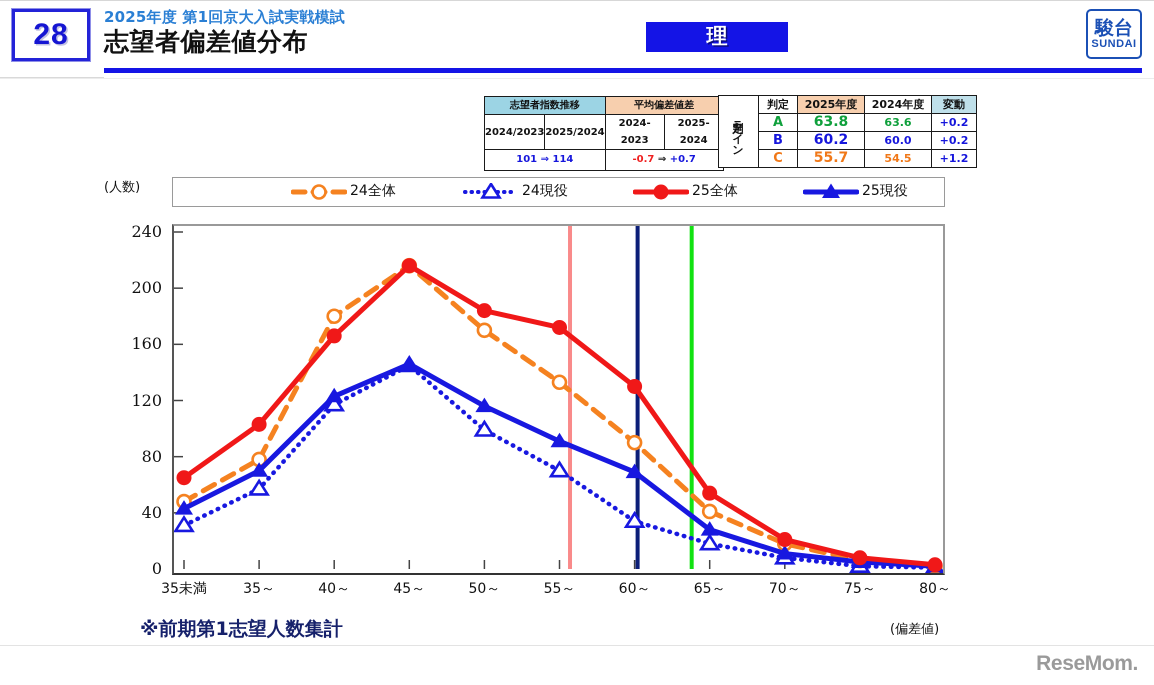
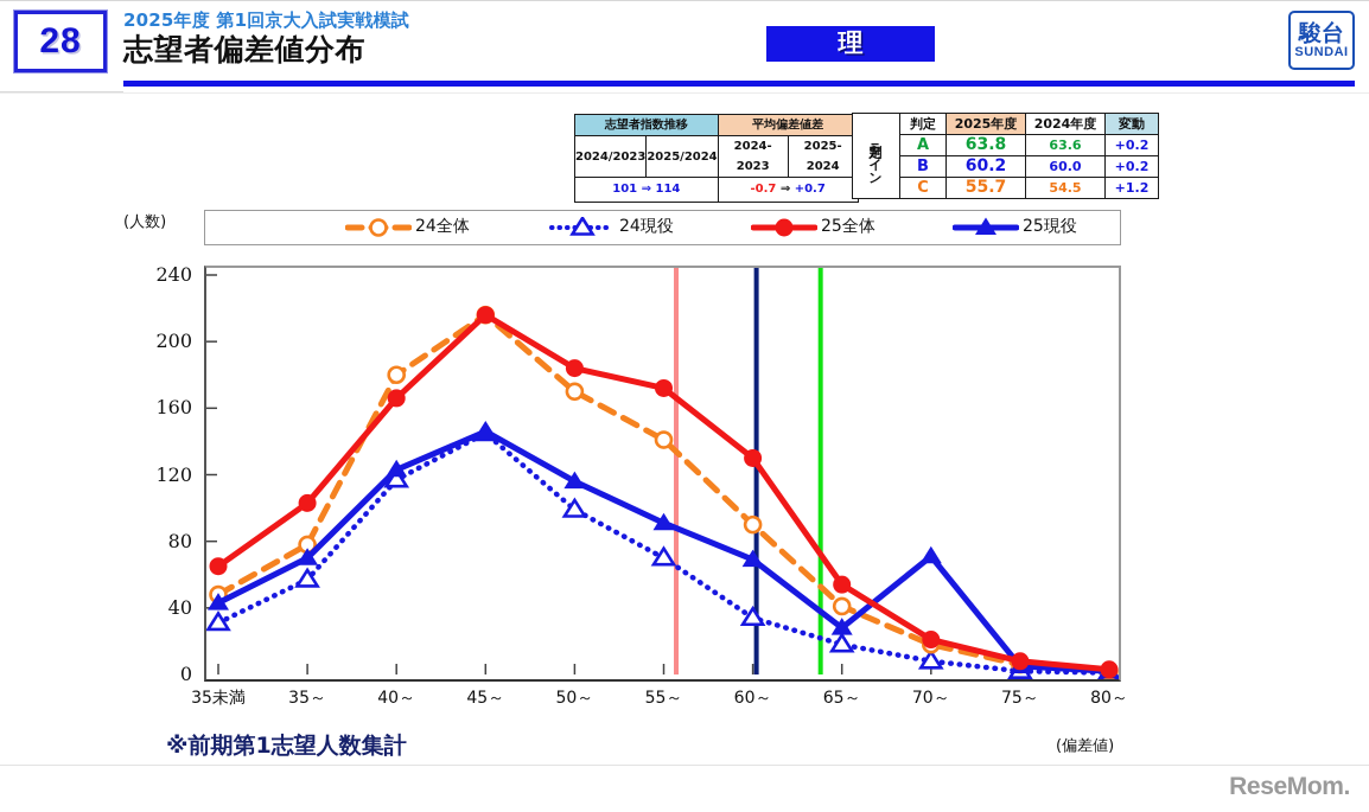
24全体/55～: 133 -> 141
25現役/70～: 11 -> 71
